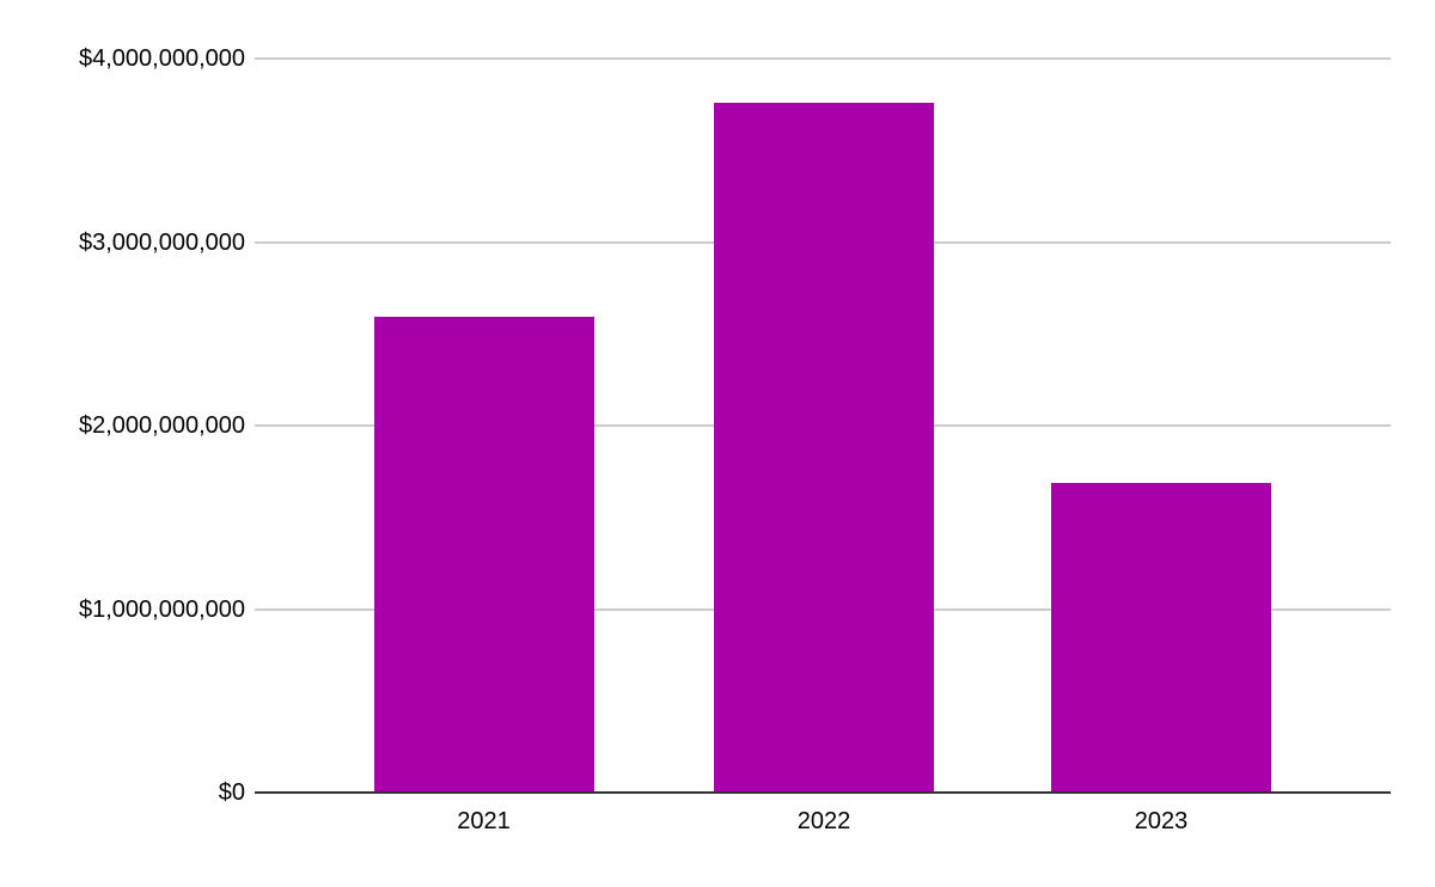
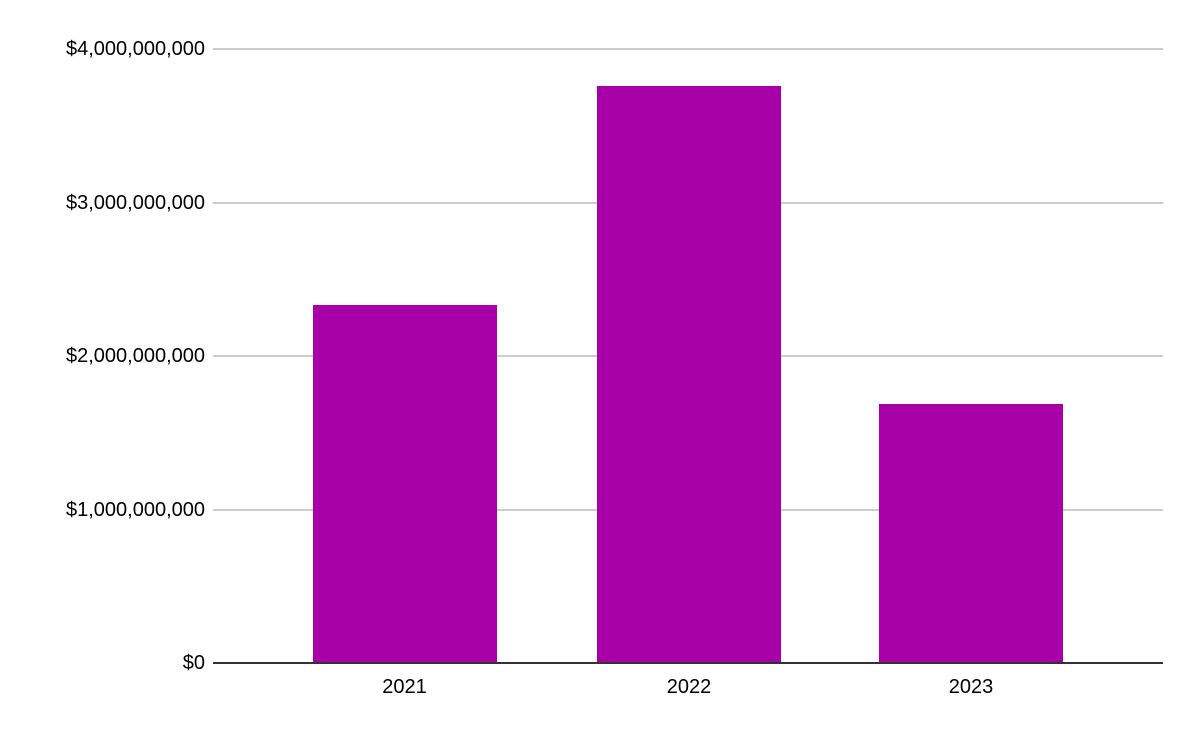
2021: $2590000000 -> $2330000000
